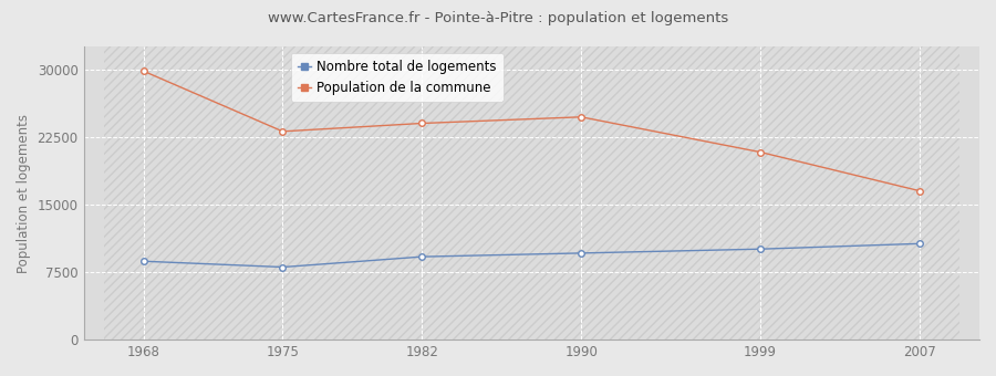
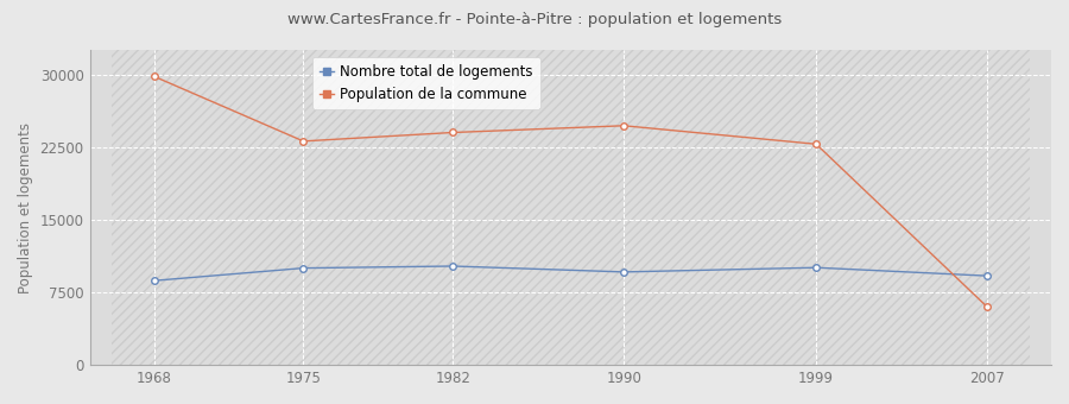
Nombre total de logements/1975: 8000 -> 10000
Nombre total de logements/1982: 9200 -> 10200
Population de la commune/1999: 20800 -> 22800
Nombre total de logements/2007: 10600 -> 9200
Population de la commune/2007: 16500 -> 6000
